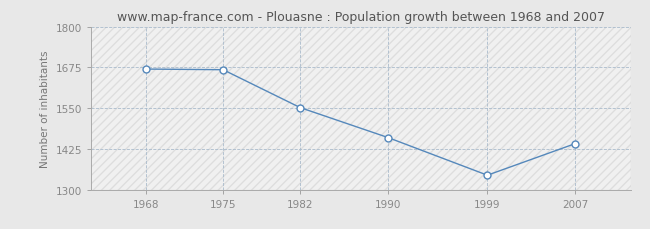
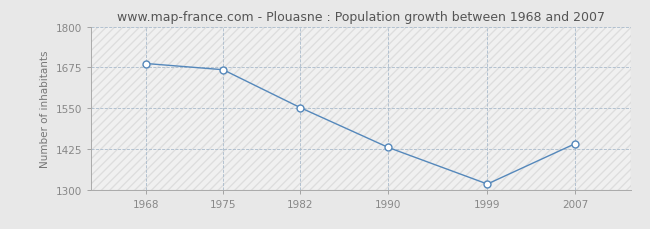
1968: 1670 -> 1687
1990: 1460 -> 1430
1999: 1345 -> 1318
